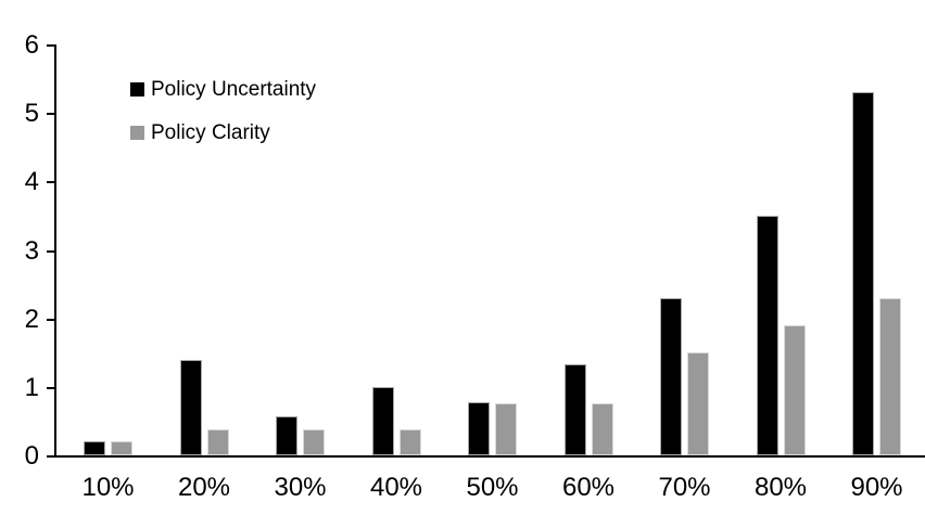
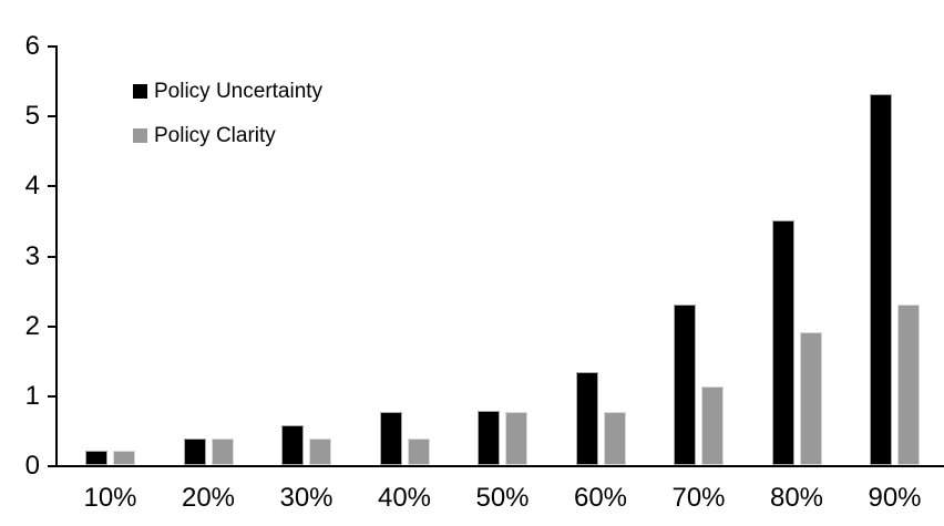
Policy Uncertainty/20%: 1.4 -> 0.4
Policy Uncertainty/40%: 1.0 -> 0.8
Policy Clarity/70%: 1.5 -> 1.1
